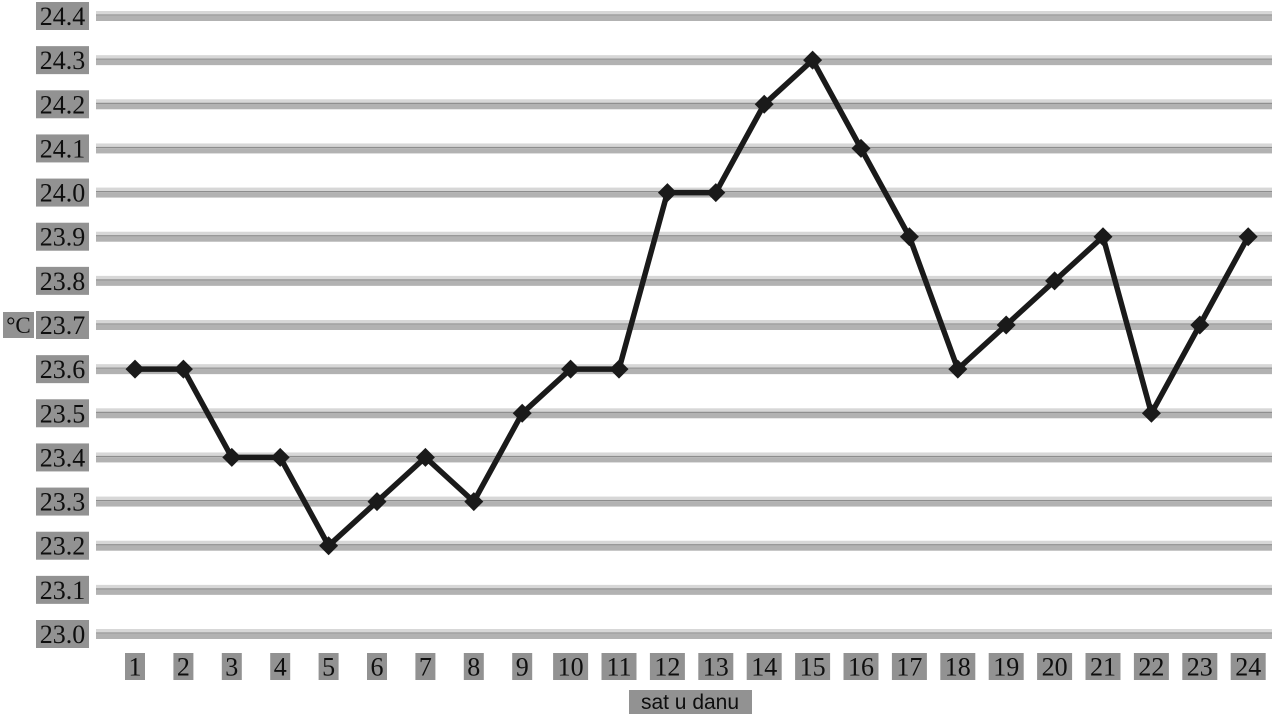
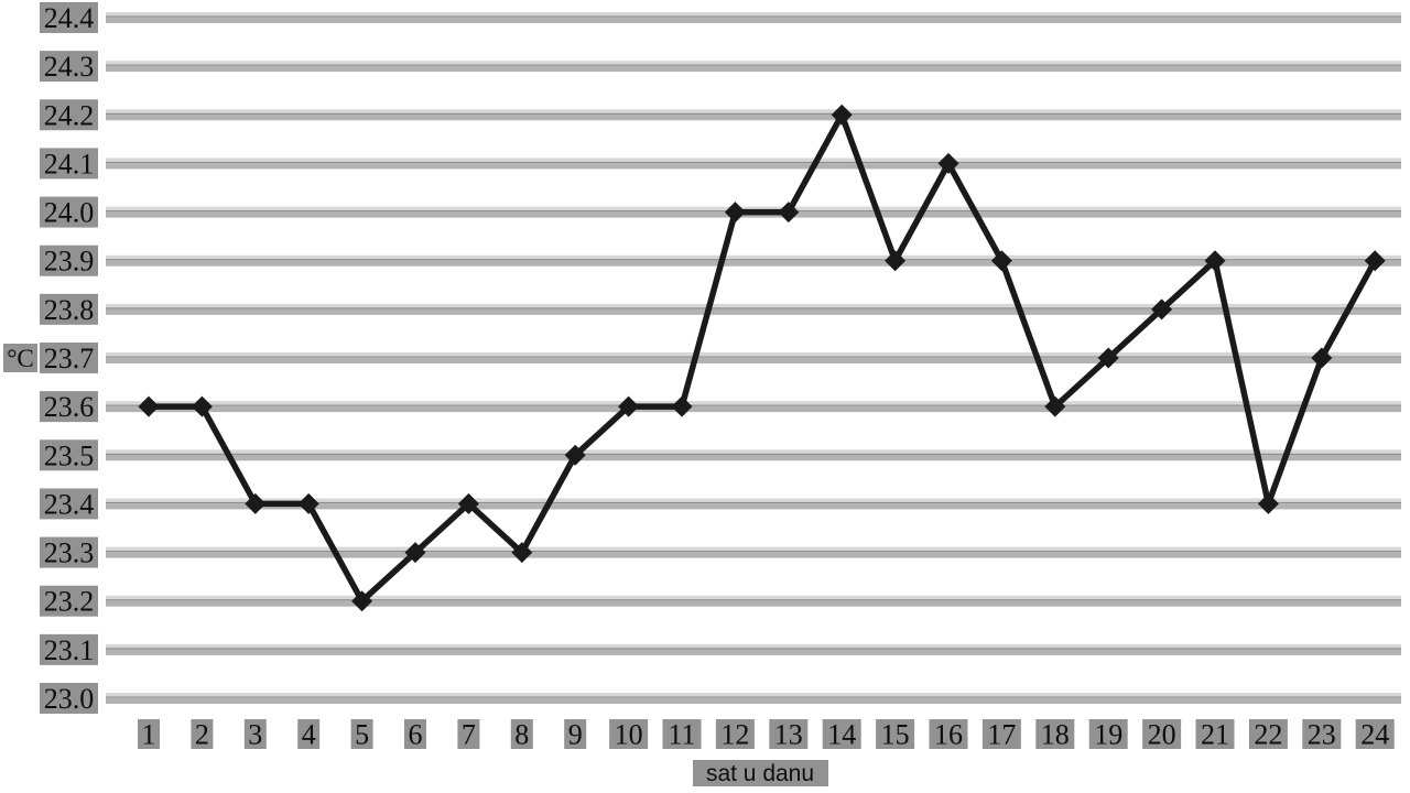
15: 24.3 -> 23.9
22: 23.5 -> 23.4
